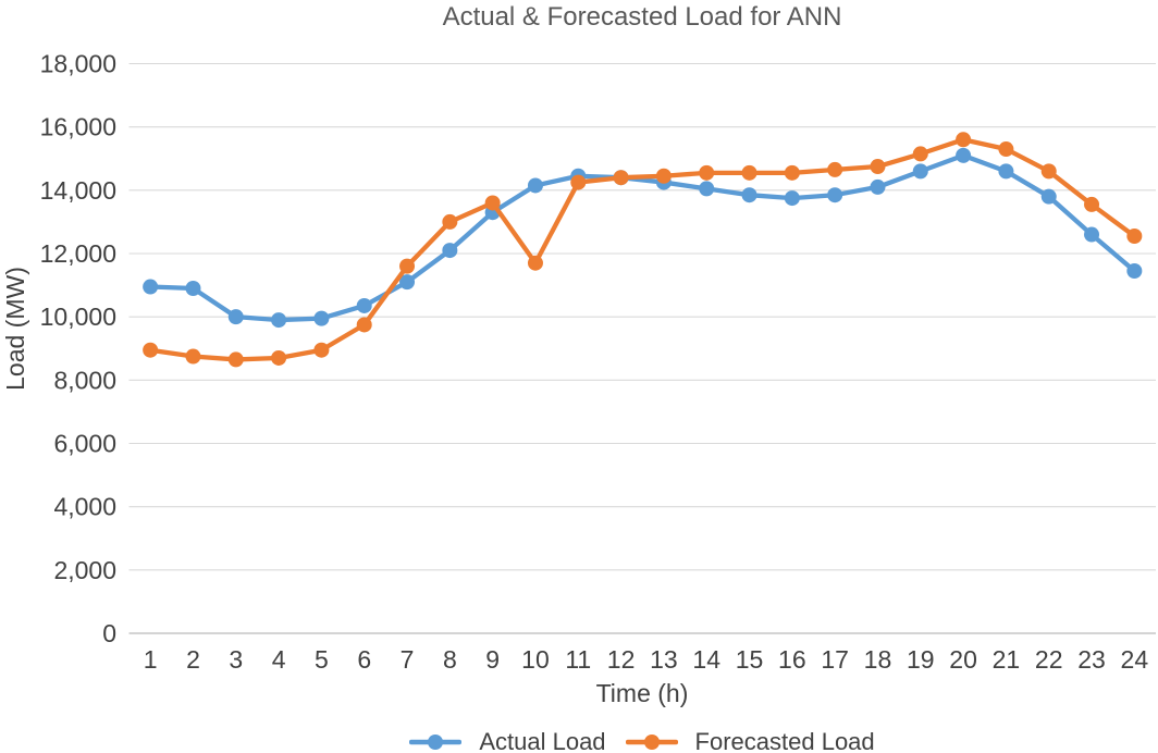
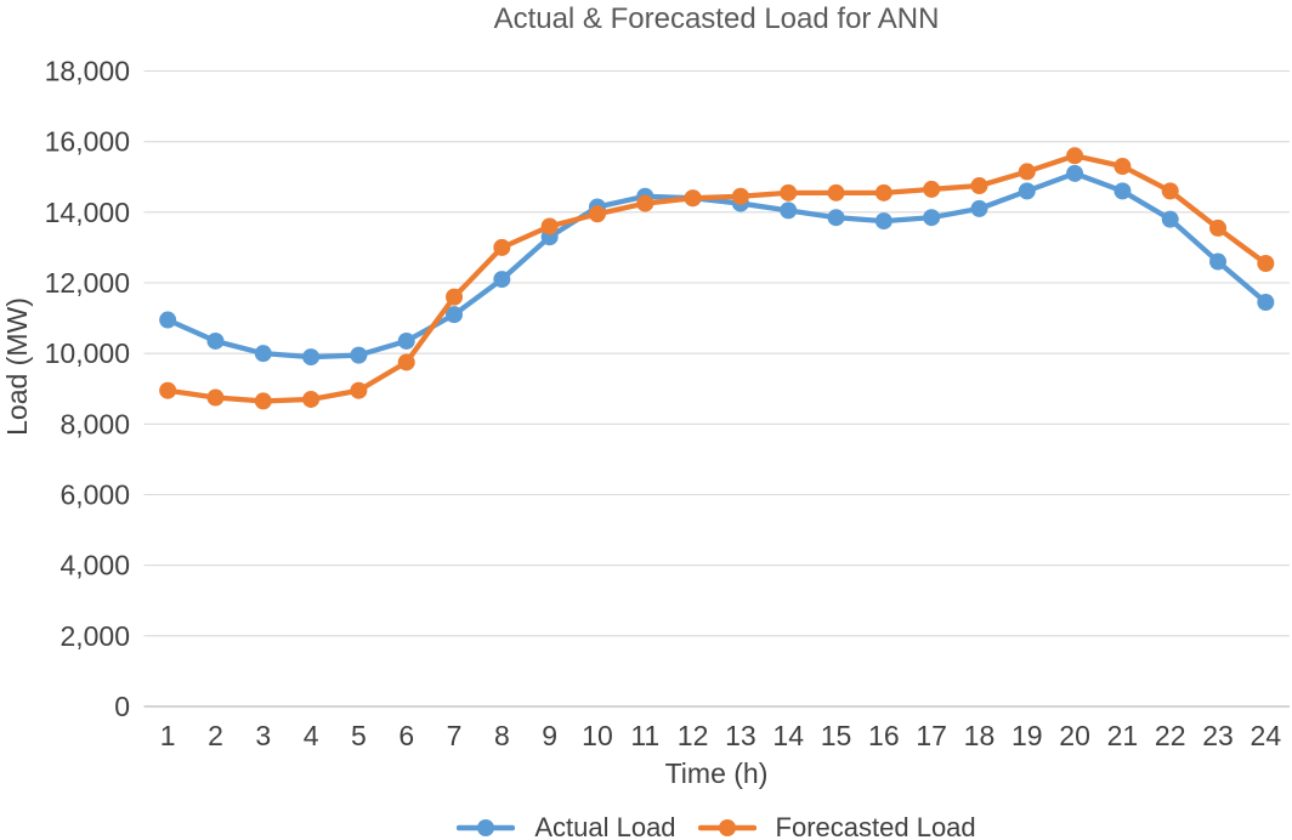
Actual Load/2: 10900 -> 10400
Forecasted Load/10: 11700 -> 14000
